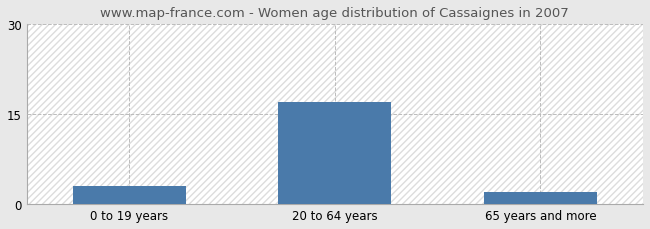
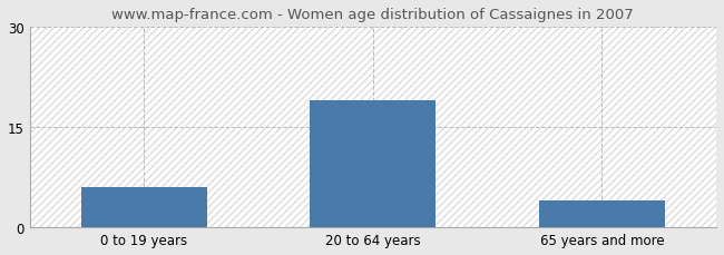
0 to 19 years: 3 -> 6
20 to 64 years: 17 -> 19
65 years and more: 2 -> 4
